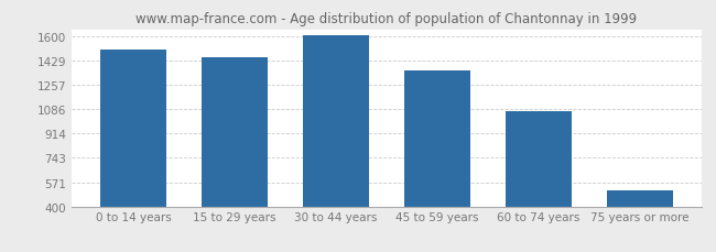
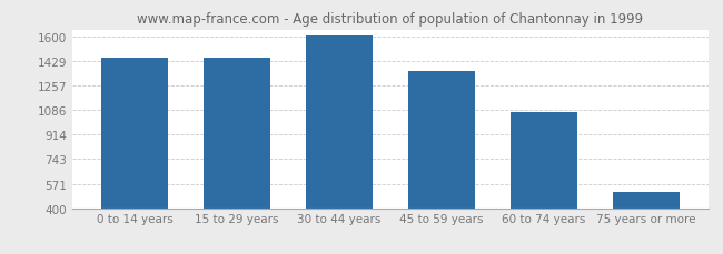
0 to 14 years: 1510 -> 1450
